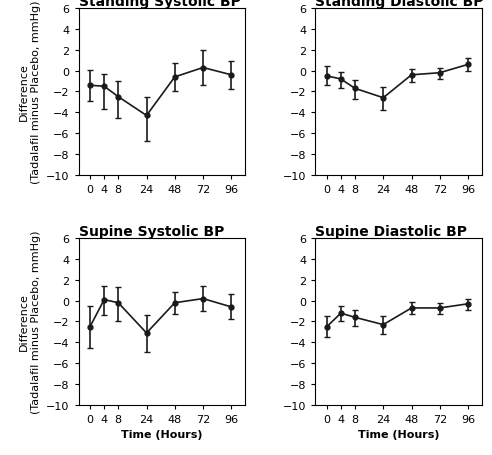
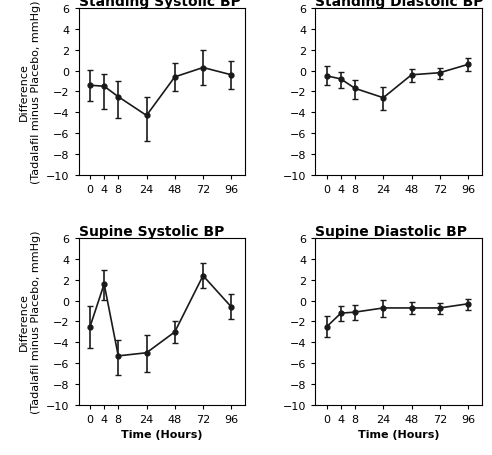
Supine Systolic BP/4: 0.1 -> 1.6
Supine Systolic BP/8: -0.2 -> -5.3
Supine Systolic BP/24: -3.1 -> -5.0
Supine Systolic BP/48: -0.2 -> -3.0
Supine Systolic BP/72: 0.2 -> 2.4
Supine Diastolic BP/8: -1.6 -> -1.1
Supine Diastolic BP/24: -2.3 -> -0.7
